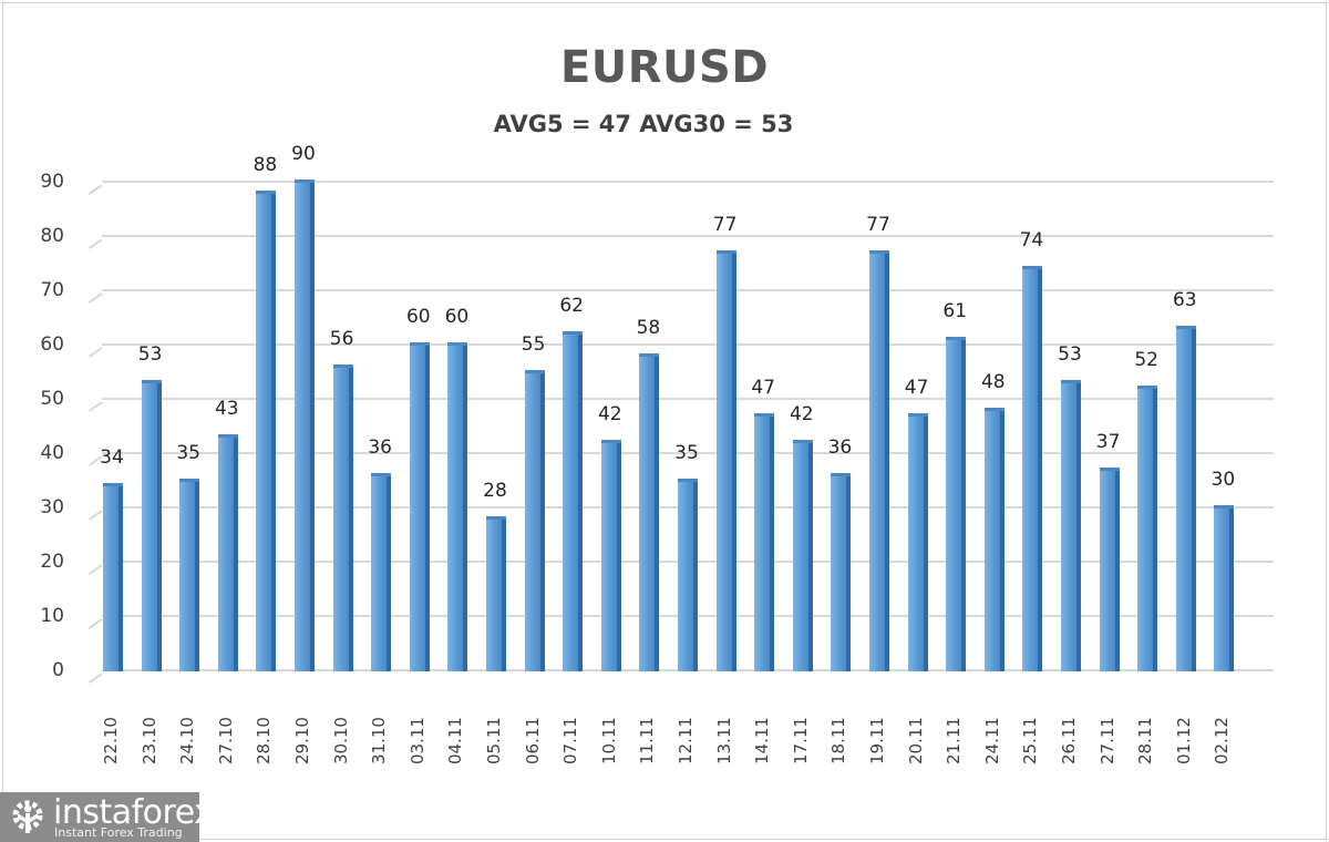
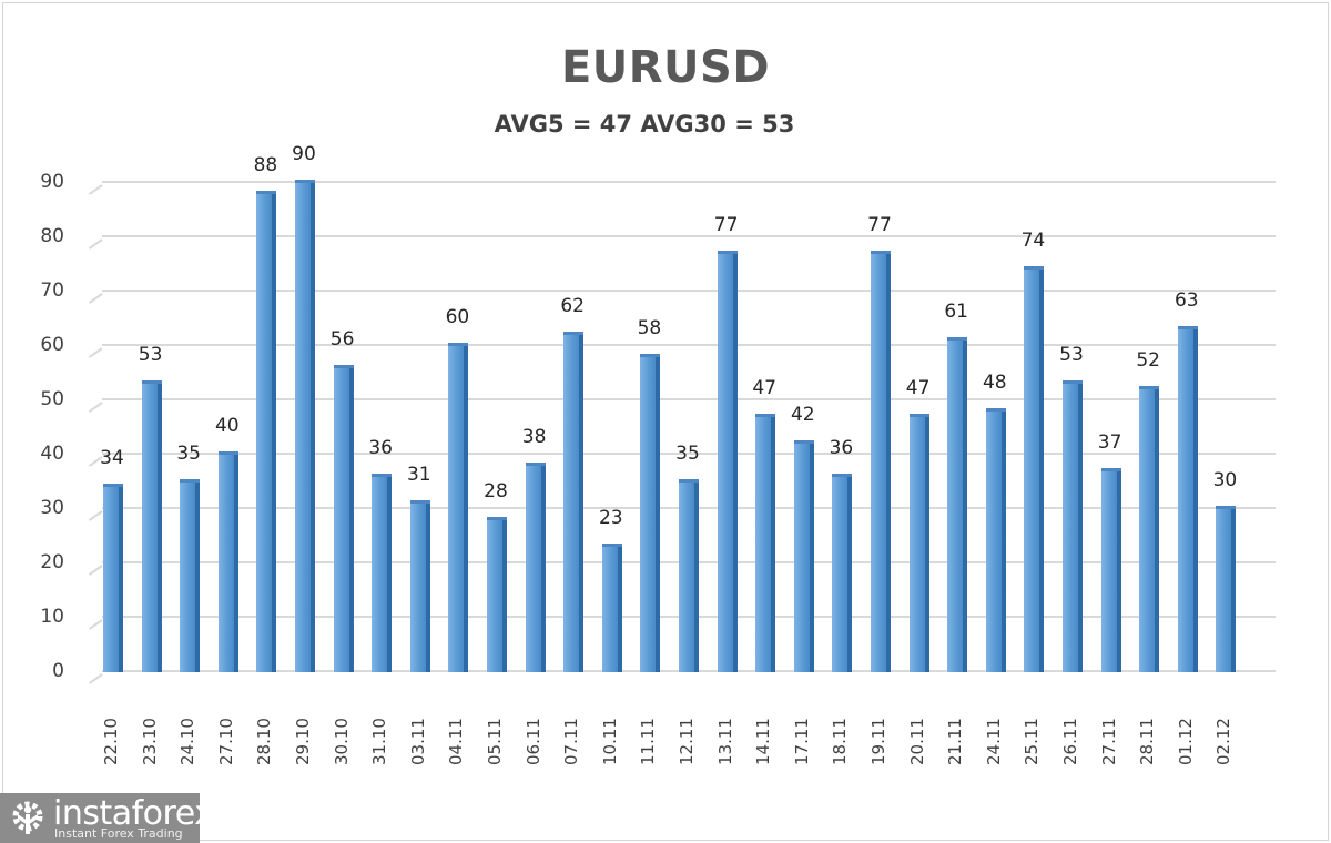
27.10: 43 -> 40
03.11: 60 -> 31
06.11: 55 -> 38
10.11: 42 -> 23
